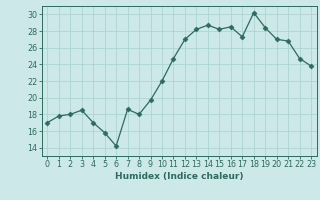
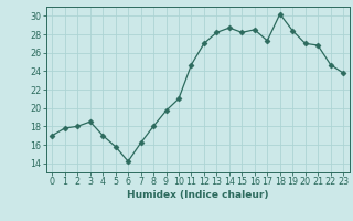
7: 18.6 -> 16.2
10: 22.0 -> 21.0
